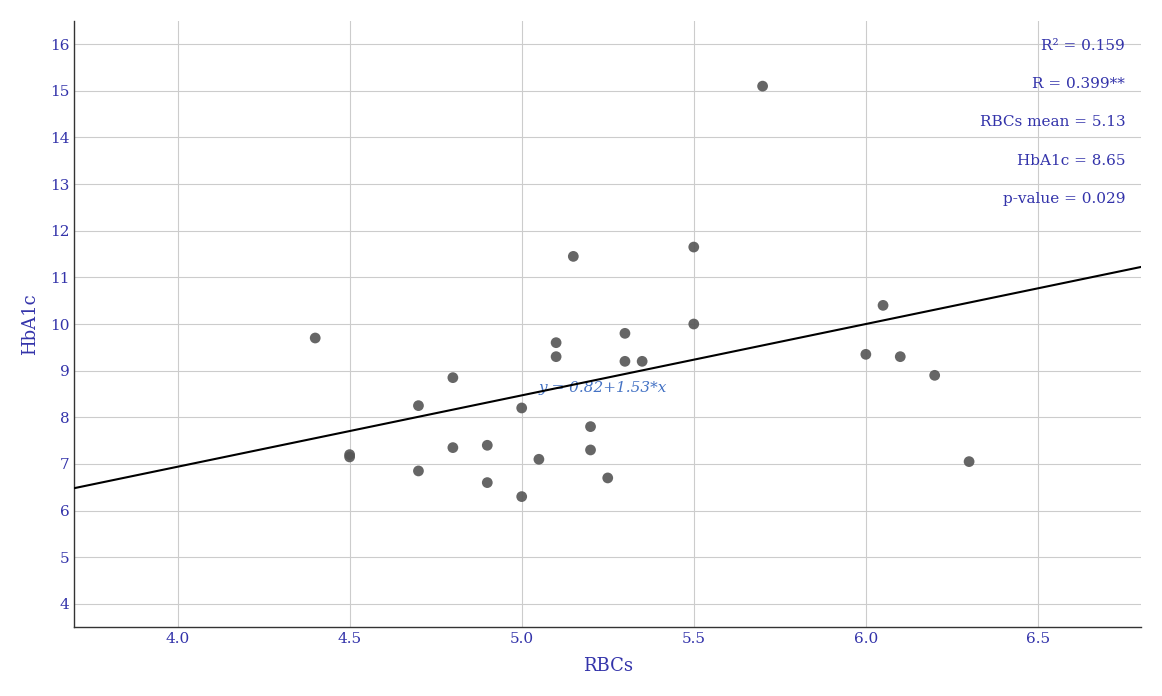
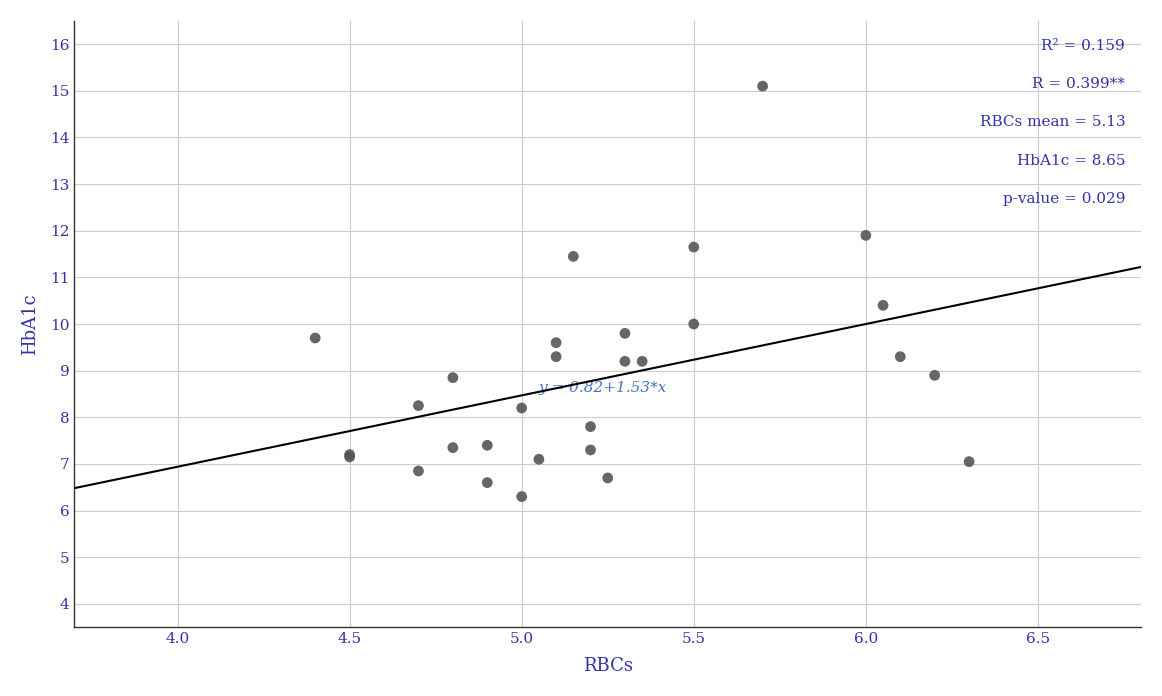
6.0: 9.35 -> 11.90
